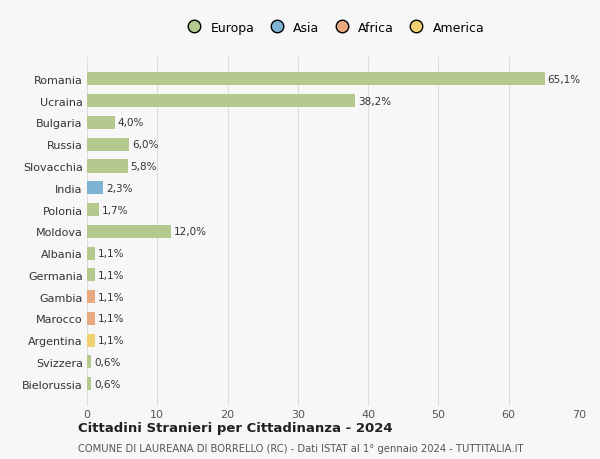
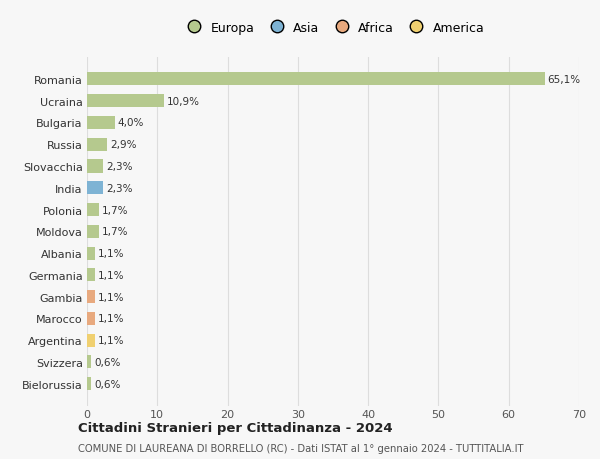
Ucraina: 38,2% -> 10,9%
Russia: 6,0% -> 2,9%
Slovacchia: 5,8% -> 2,3%
Moldova: 12,0% -> 1,7%
